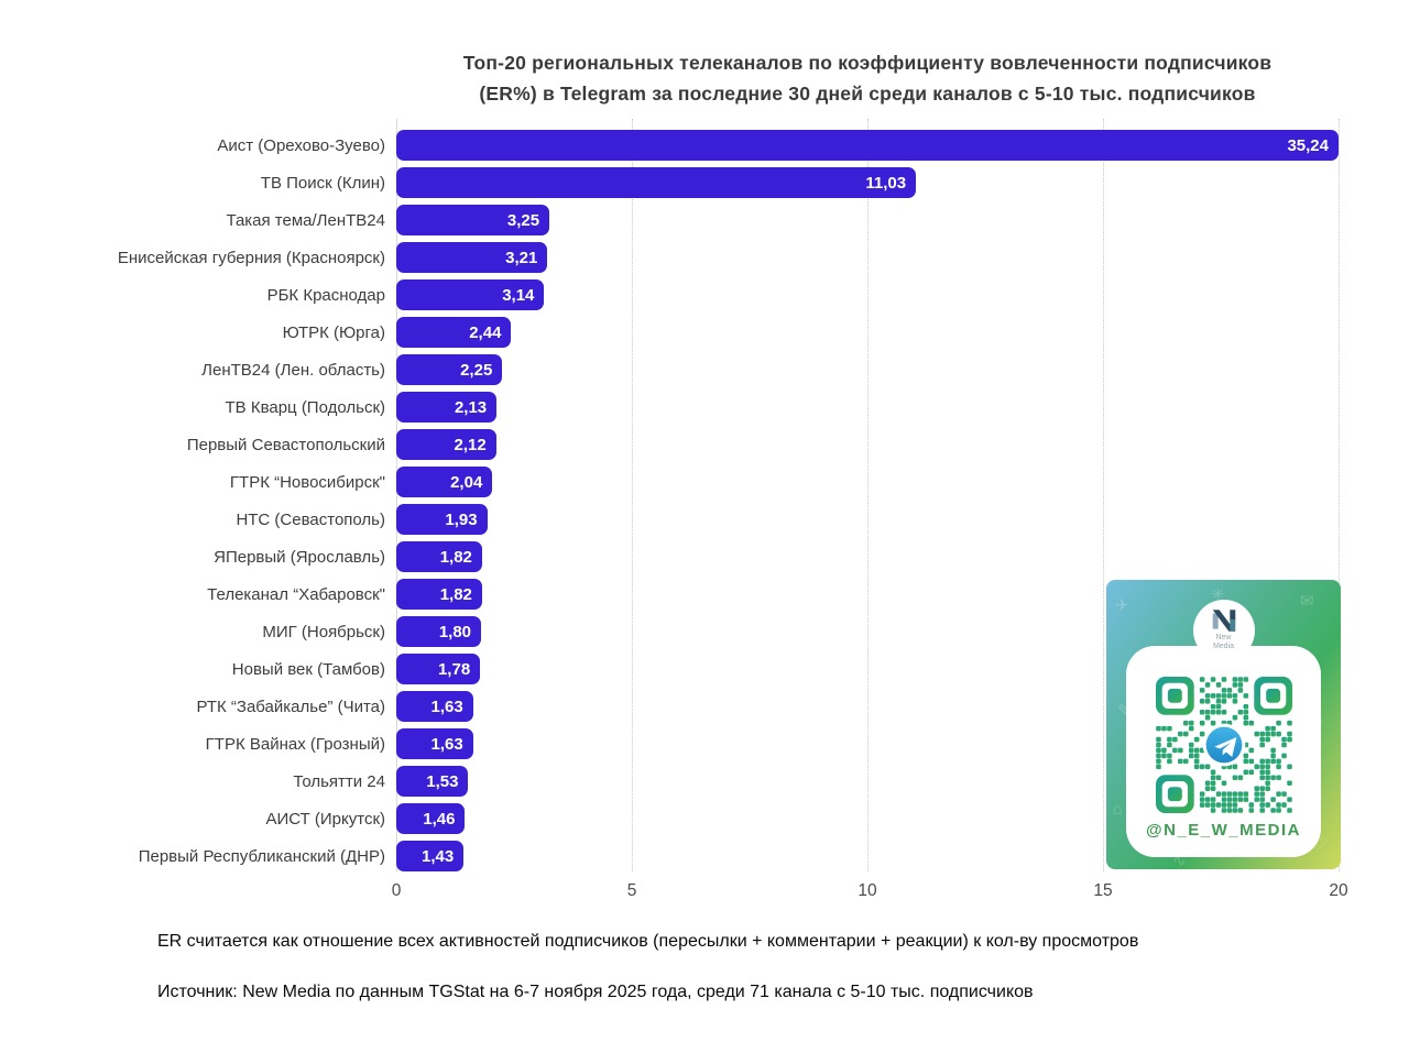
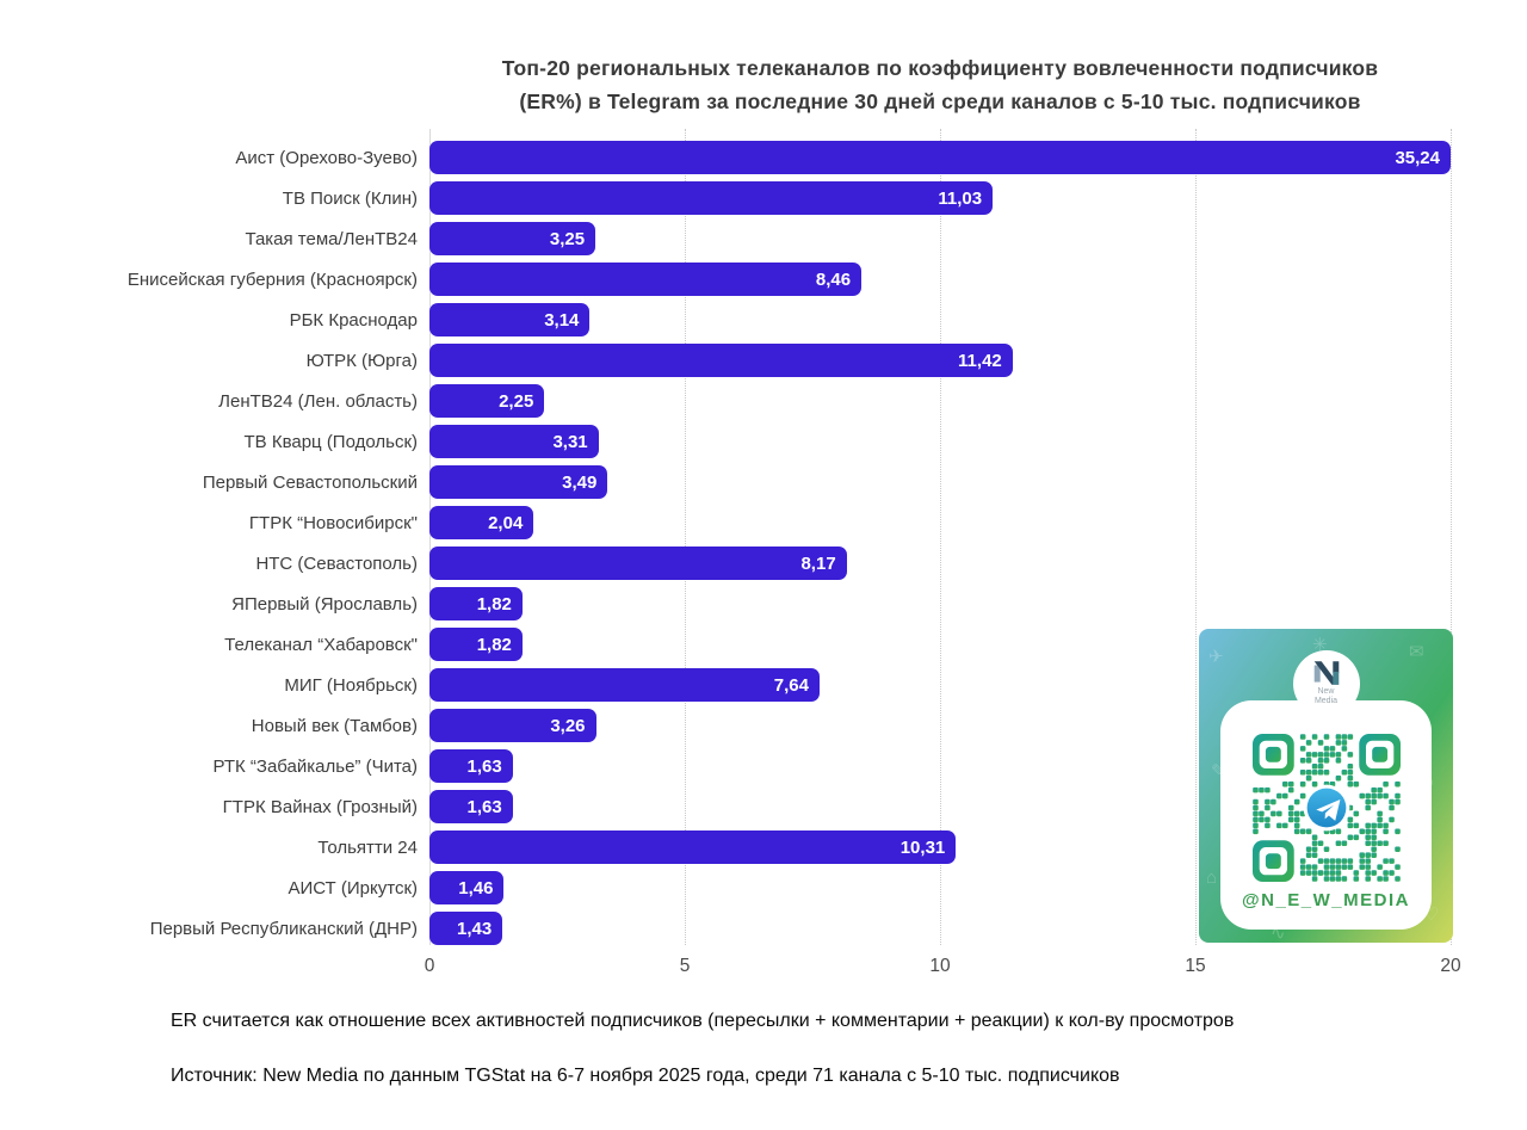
Енисейская губерния (Красноярск): 3,21 -> 8,46
ЮТРК (Юрга): 2,44 -> 11,42
ТВ Кварц (Подольск): 2,13 -> 3,31
Первый Севастопольский: 2,12 -> 3,49
НТС (Севастополь): 1,93 -> 8,17
МИГ (Ноябрьск): 1,80 -> 7,64
Новый век (Тамбов): 1,78 -> 3,26
Тольятти 24: 1,53 -> 10,31
